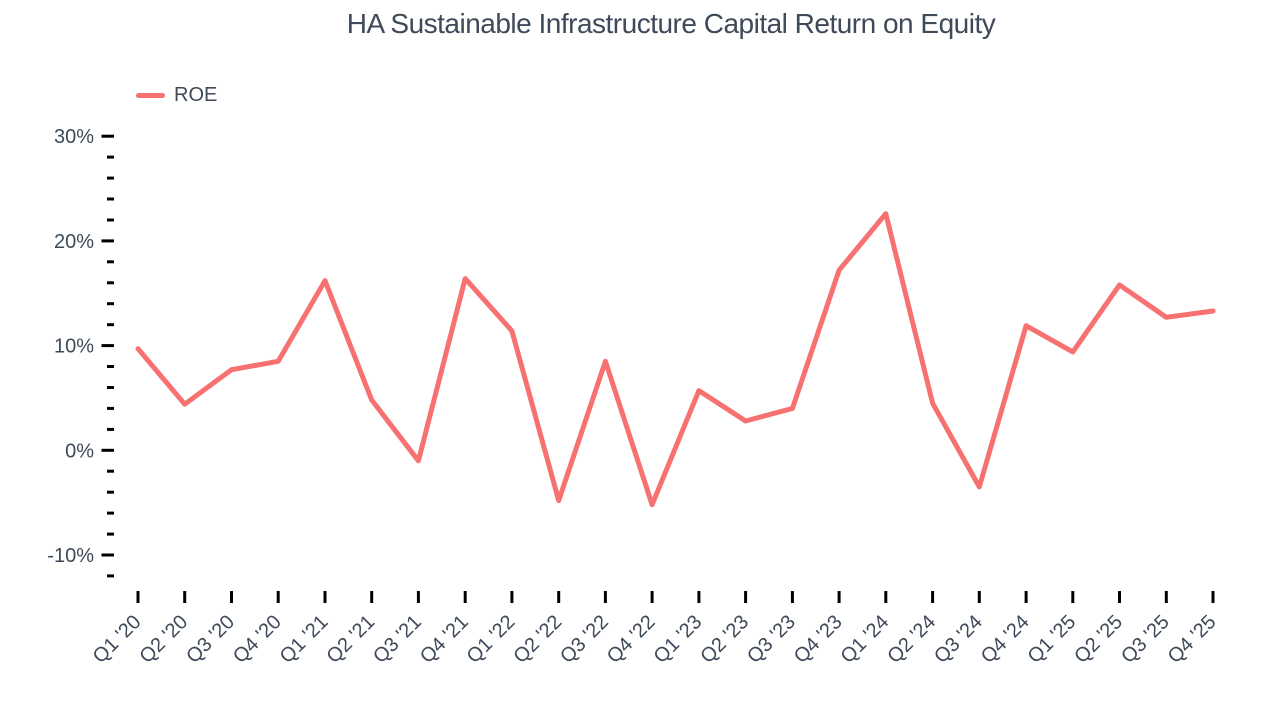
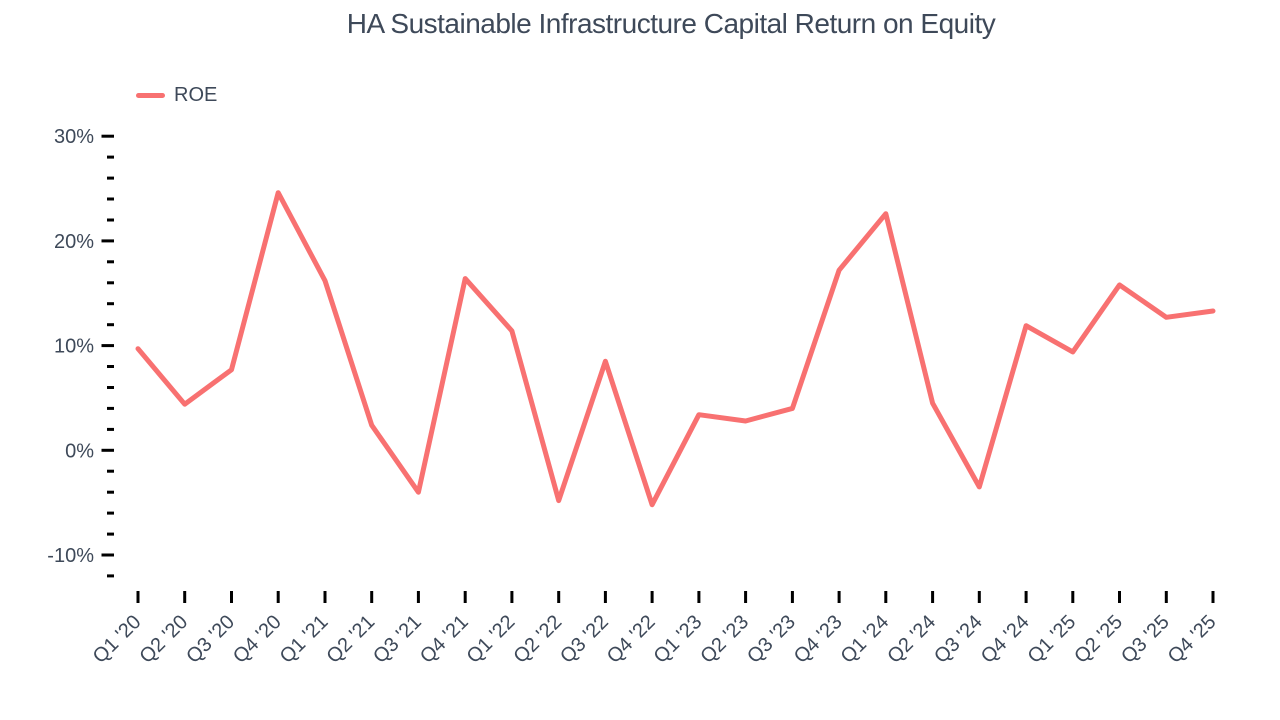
Q4 '20: 8.5% -> 24.6%
Q2 '21: 4.8% -> 2.4%
Q3 '21: -1.0% -> -4.0%
Q1 '23: 5.7% -> 3.4%
